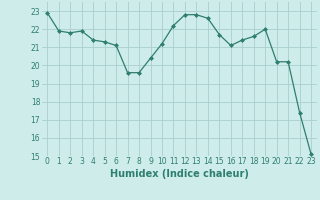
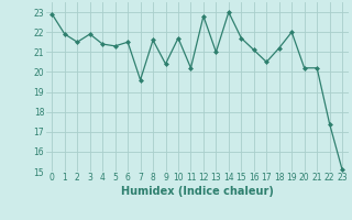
2: 21.8 -> 21.5
6: 21.1 -> 21.5
8: 19.6 -> 21.6
10: 21.2 -> 21.7
11: 22.2 -> 20.2
13: 22.8 -> 21.0
14: 22.6 -> 23.0
17: 21.4 -> 20.5
18: 21.6 -> 21.2
